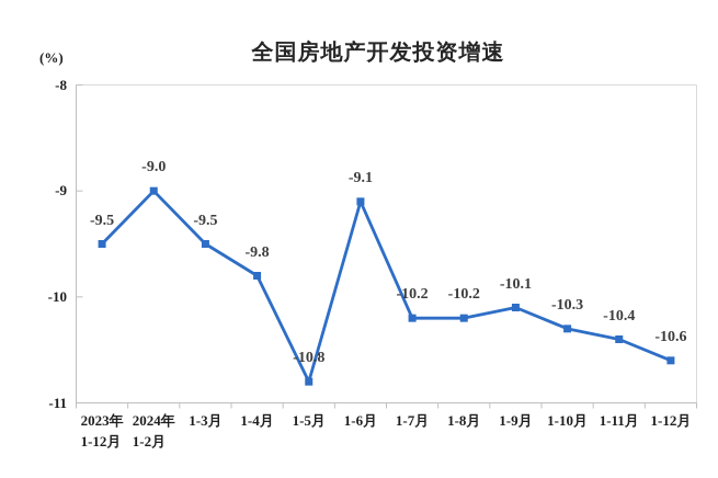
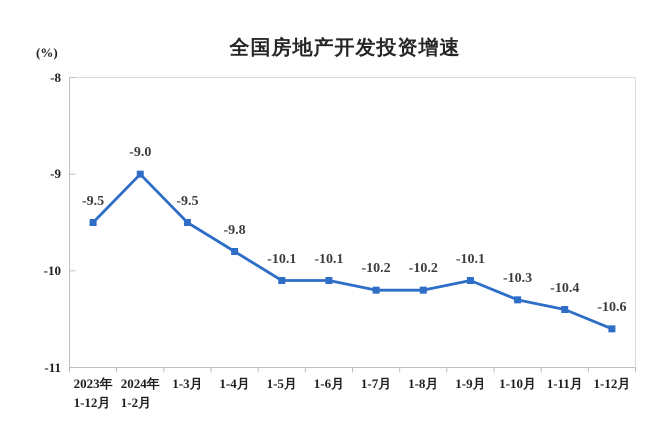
1-5月: -10.8 -> -10.1
1-6月: -9.1 -> -10.1
